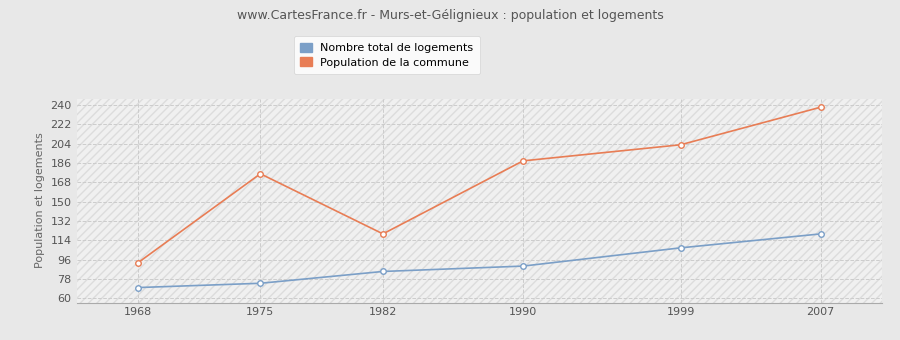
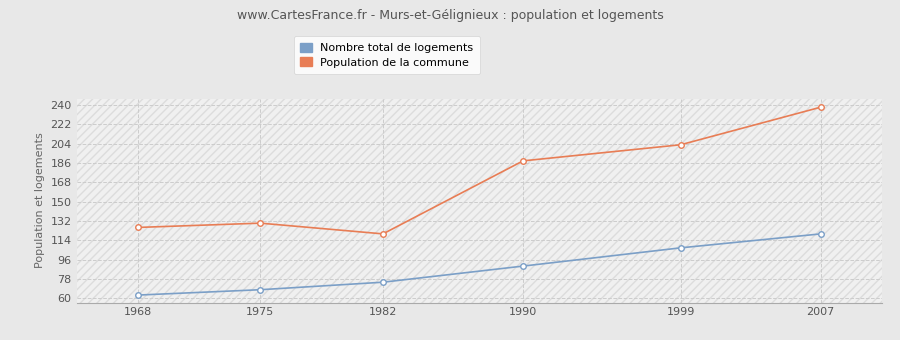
Nombre total de logements/1968: 70 -> 63
Population de la commune/1968: 93 -> 126
Nombre total de logements/1975: 74 -> 68
Population de la commune/1975: 176 -> 130
Nombre total de logements/1982: 85 -> 75
